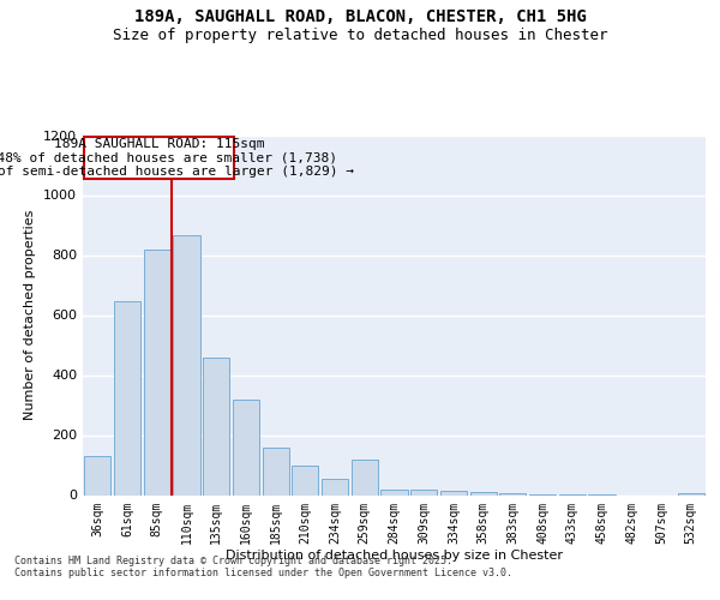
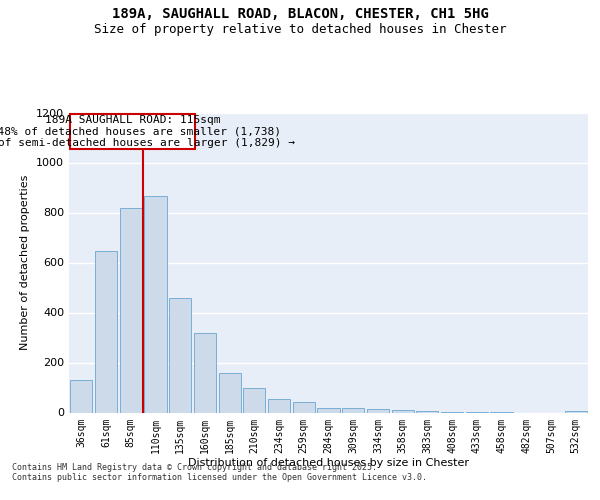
259sqm: 120 -> 42
